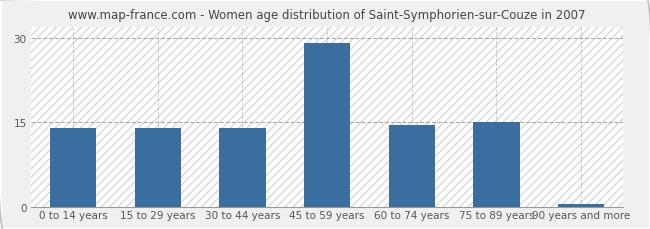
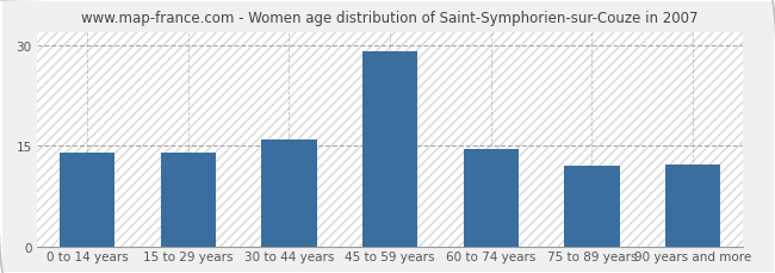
30 to 44 years: 14.0 -> 16.0
75 to 89 years: 15.0 -> 12.0
90 years and more: 0.5 -> 12.2
